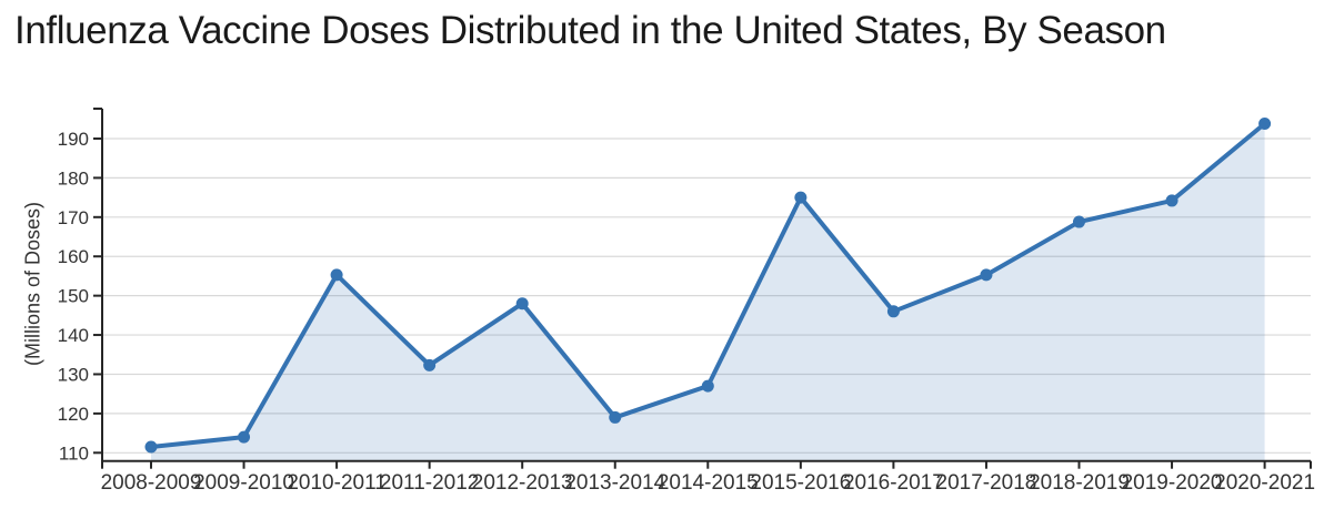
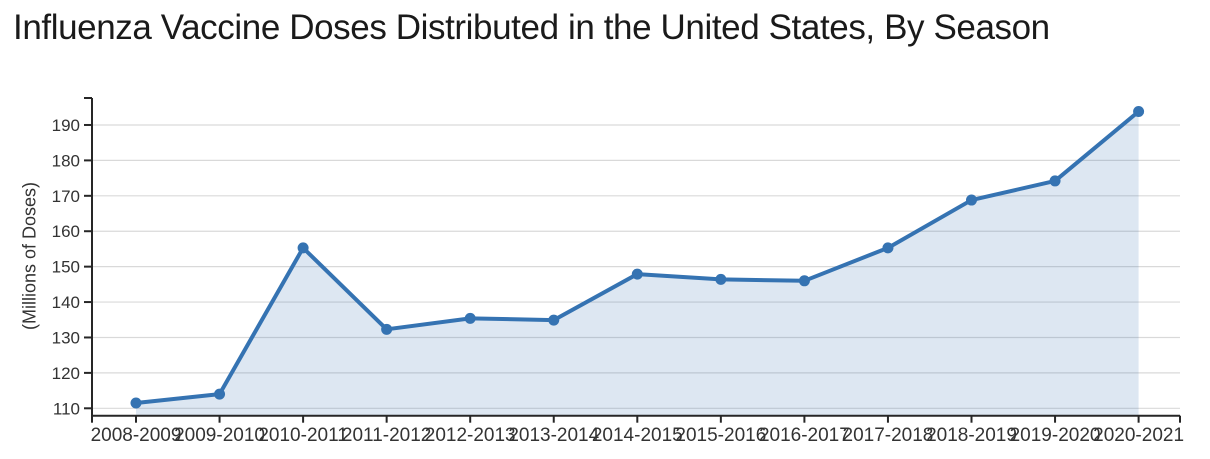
2012-2013: 148 -> 135
2013-2014: 119 -> 135
2014-2015: 127 -> 148
2015-2016: 175 -> 146
